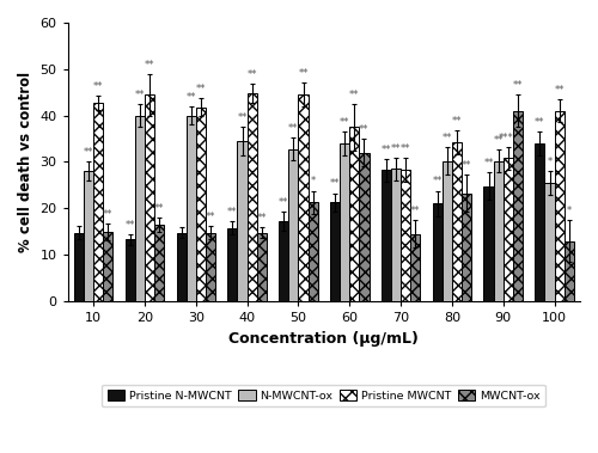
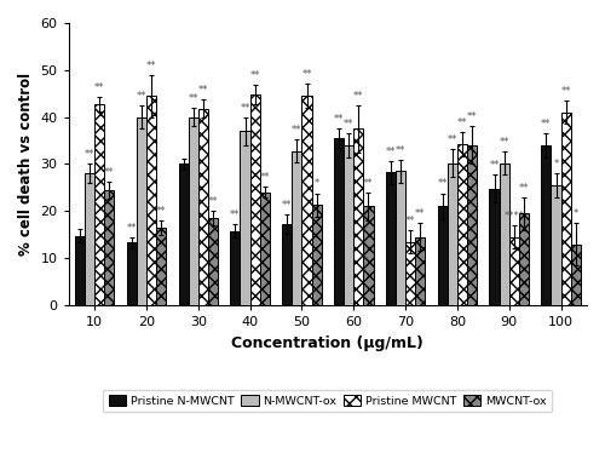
MWCNT-ox/10: 15.0 -> 24.5
Pristine N-MWCNT/30: 14.8 -> 30.0
MWCNT-ox/30: 14.8 -> 18.5
N-MWCNT-ox/40: 34.5 -> 37.0
MWCNT-ox/40: 14.8 -> 24.0
Pristine N-MWCNT/60: 21.3 -> 35.5
MWCNT-ox/60: 32.0 -> 21.0
Pristine MWCNT/70: 28.3 -> 13.5
MWCNT-ox/80: 23.2 -> 34.0
Pristine MWCNT/90: 30.8 -> 14.5
MWCNT-ox/90: 41.0 -> 19.5
